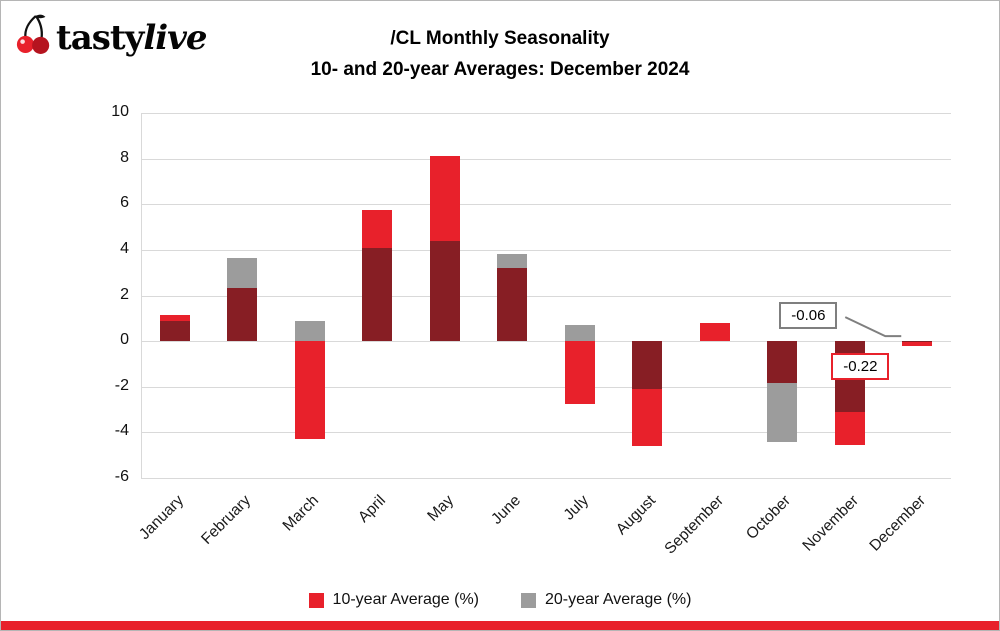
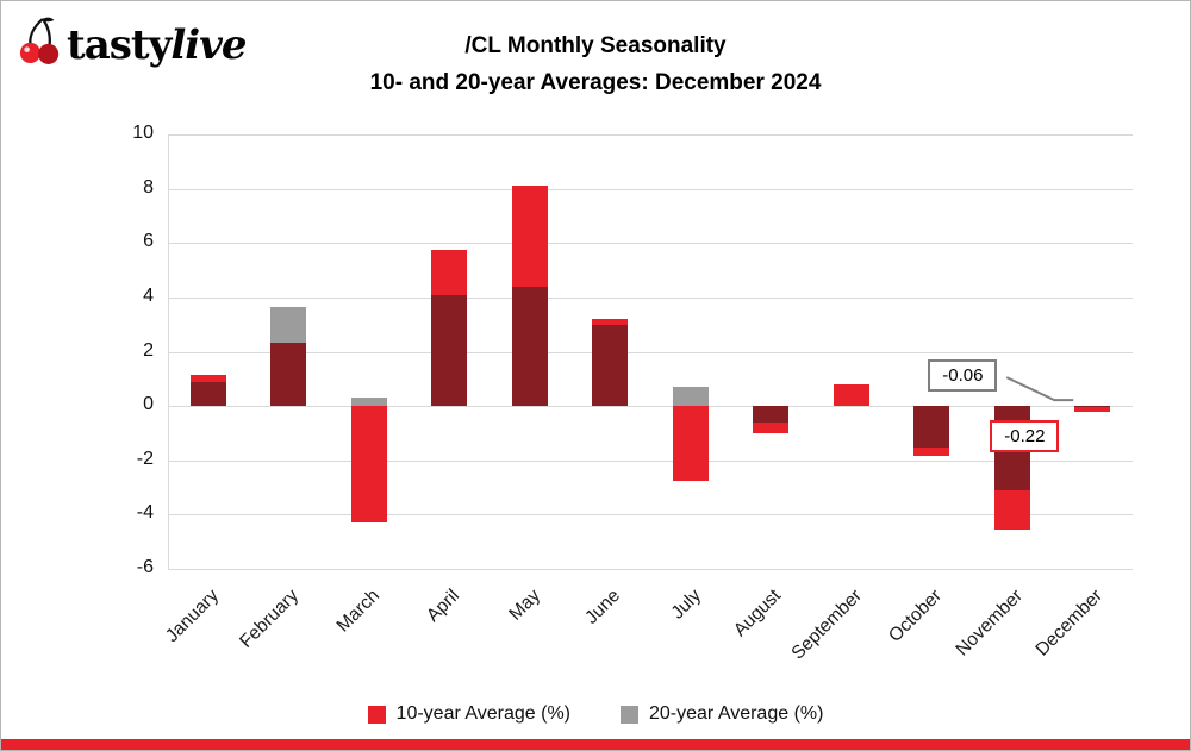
20-year Average (%)/March: 0.9 -> 0.3
20-year Average (%)/June: 3.8 -> 3.0
10-year Average (%)/August: -4.6 -> -1.0
20-year Average (%)/August: -2.1 -> -0.6
20-year Average (%)/October: -4.4 -> -1.6
